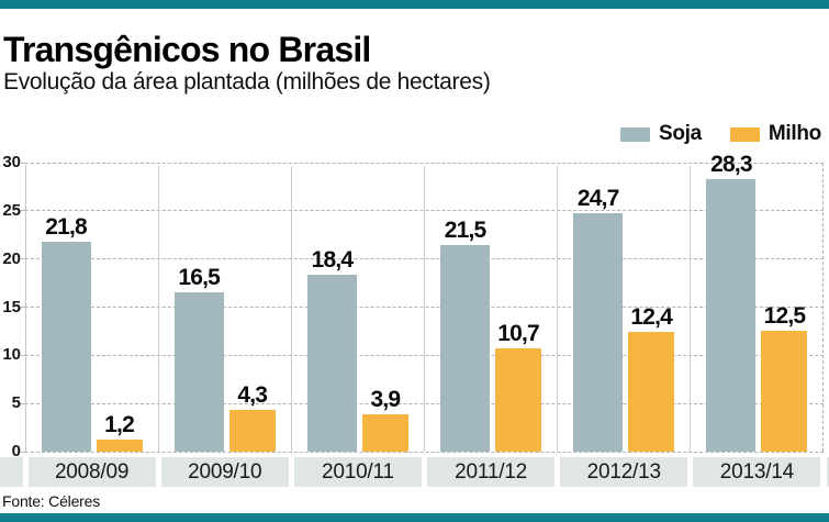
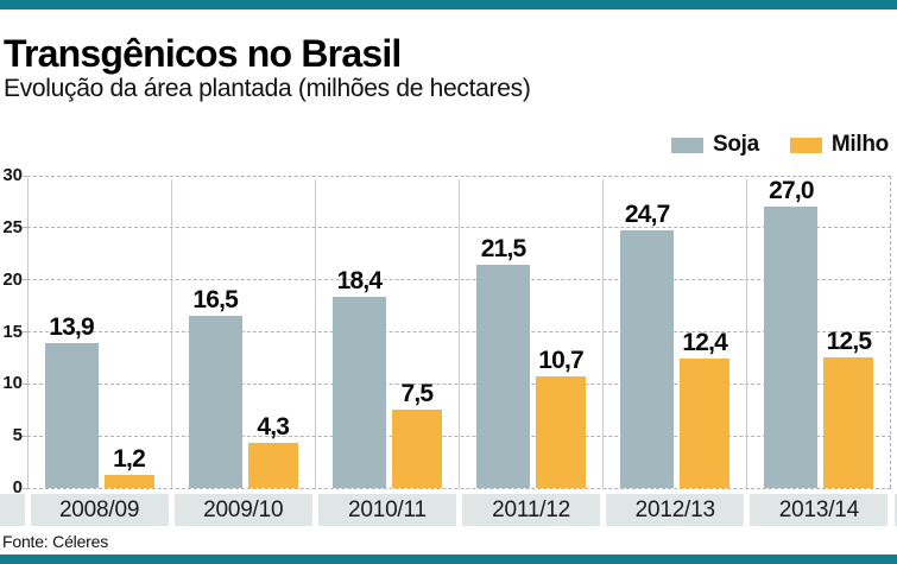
Soja/2008/09: 21,8 -> 13,9
Milho/2010/11: 3,9 -> 7,5
Soja/2013/14: 28,3 -> 27,0
